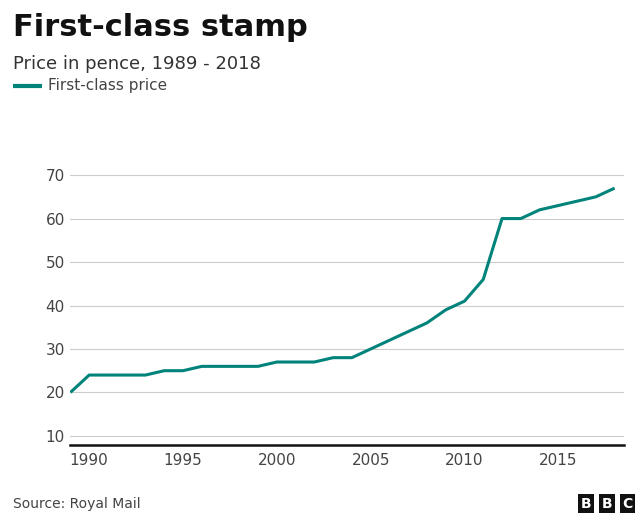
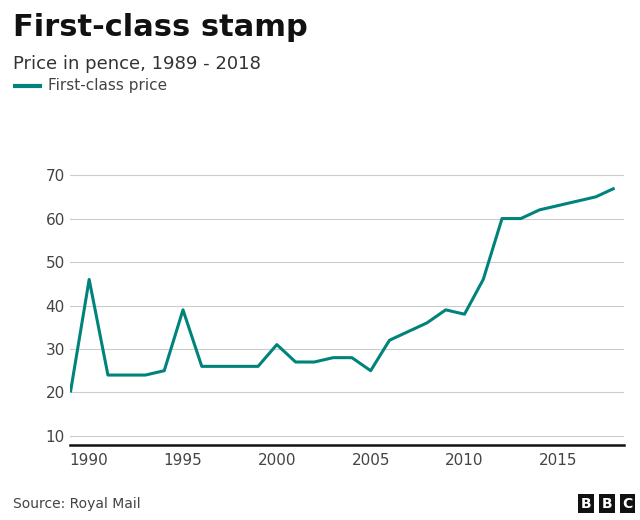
1990: 24 -> 46
1995: 25 -> 39
2000: 27 -> 31
2005: 30 -> 25
2010: 41 -> 38
